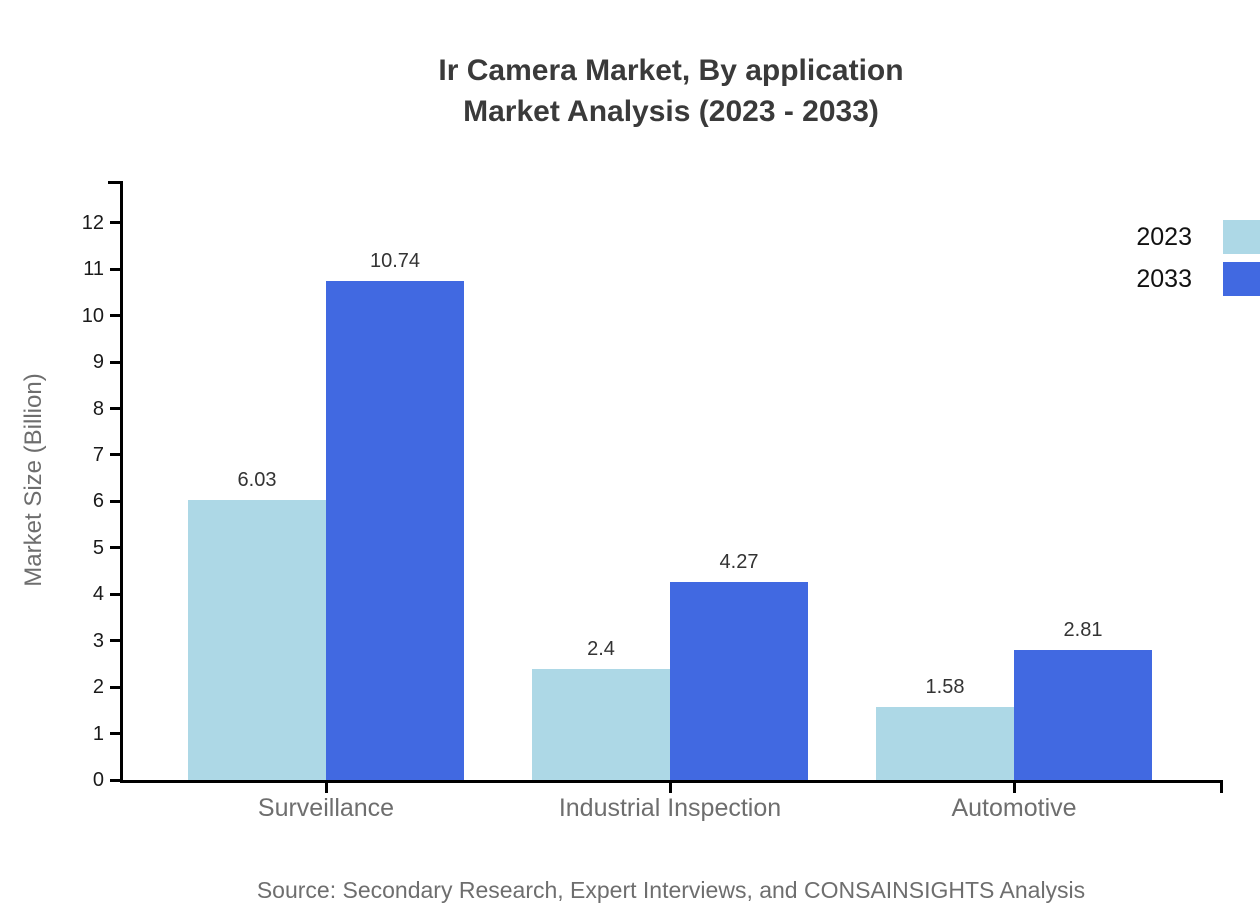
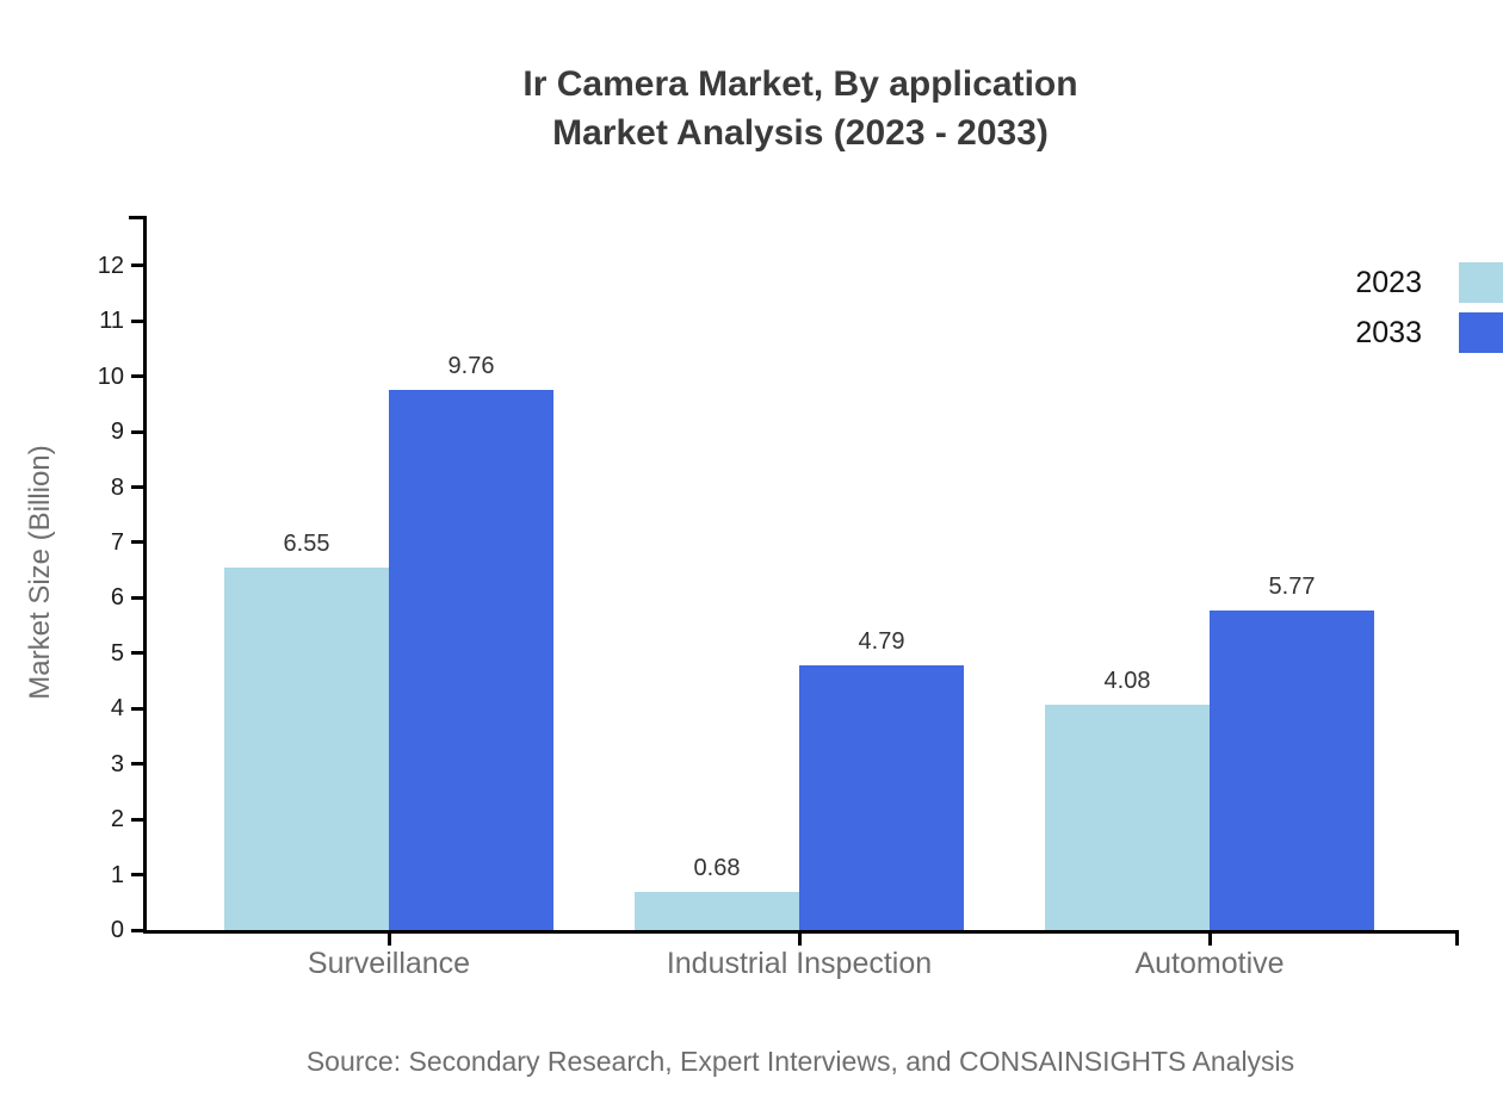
2023/Surveillance: 6.03 -> 6.55
2033/Surveillance: 10.74 -> 9.76
2023/Industrial Inspection: 2.4 -> 0.68
2033/Industrial Inspection: 4.27 -> 4.79
2023/Automotive: 1.58 -> 4.08
2033/Automotive: 2.81 -> 5.77
